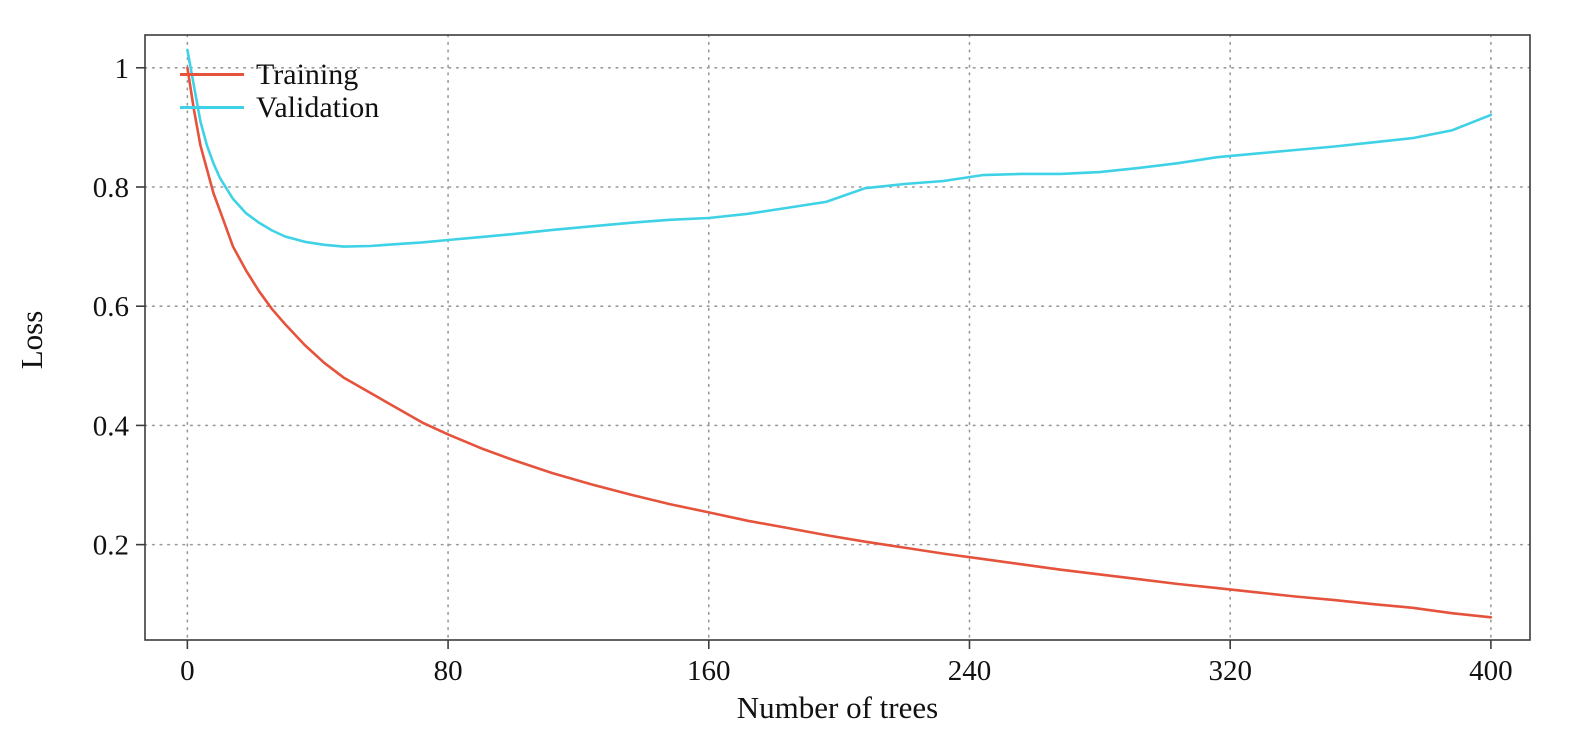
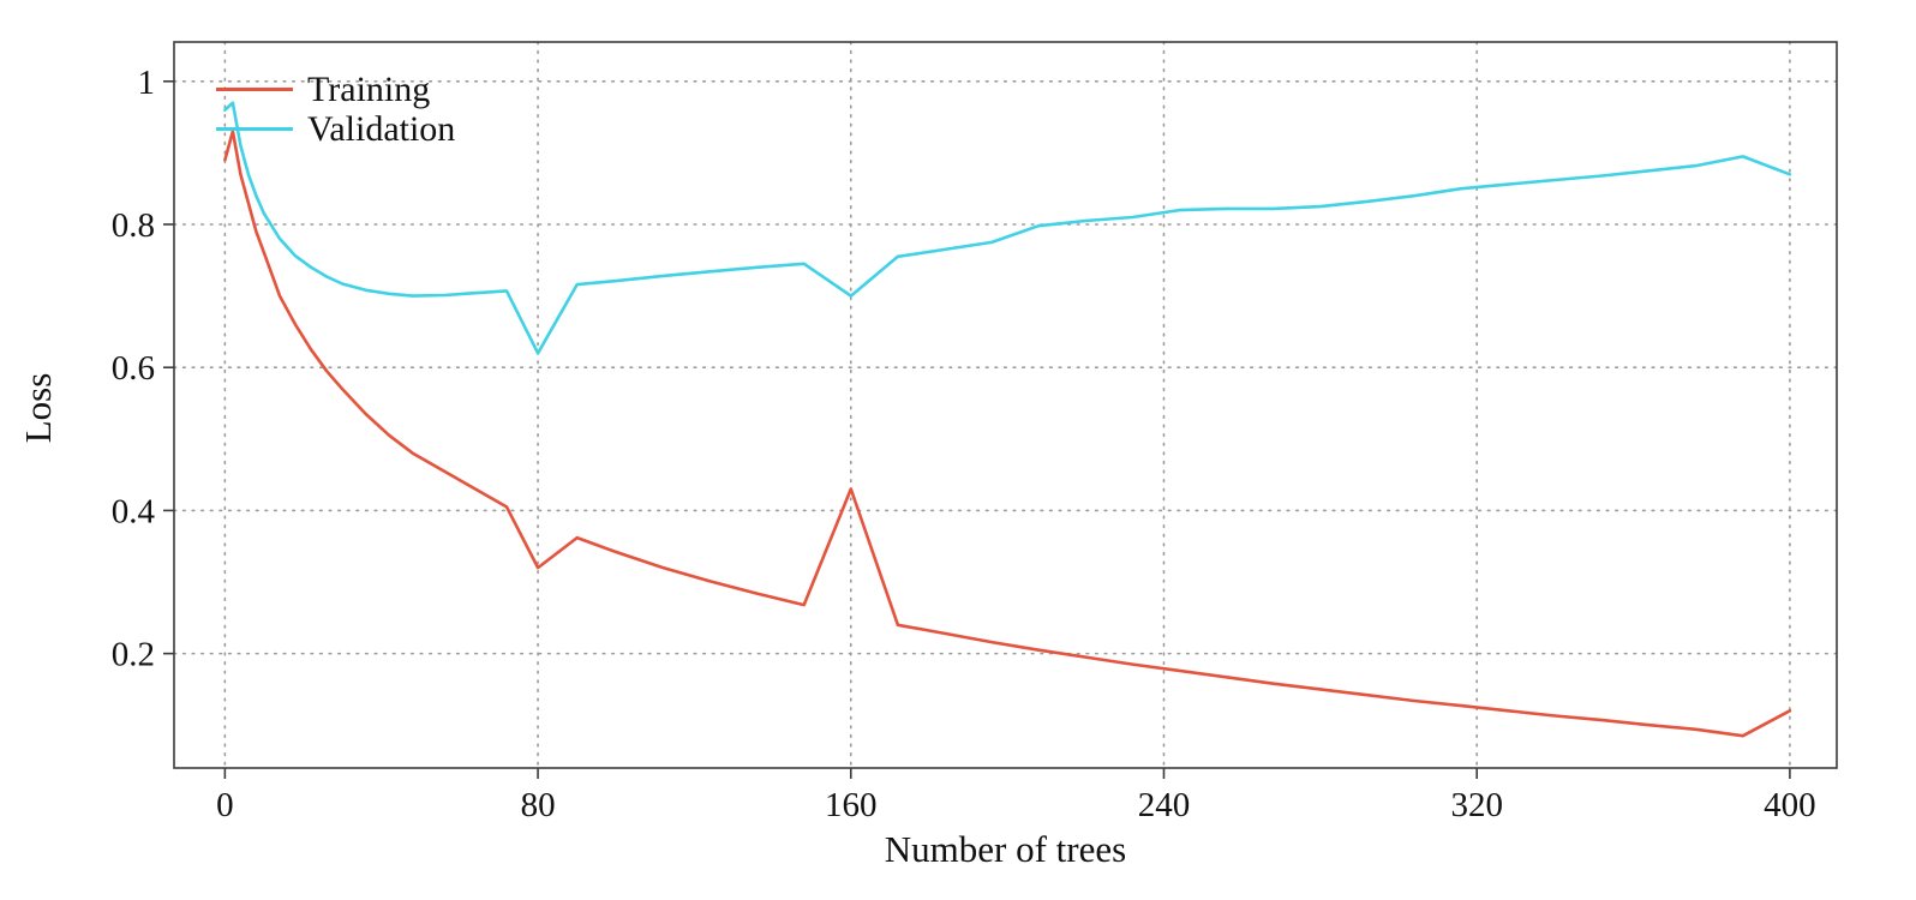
Training/0: 1.00 -> 0.89
Validation/0: 1.03 -> 0.96
Training/80: 0.39 -> 0.32
Validation/80: 0.71 -> 0.62
Training/160: 0.25 -> 0.43
Validation/160: 0.75 -> 0.70
Training/400: 0.08 -> 0.12
Validation/400: 0.92 -> 0.87
